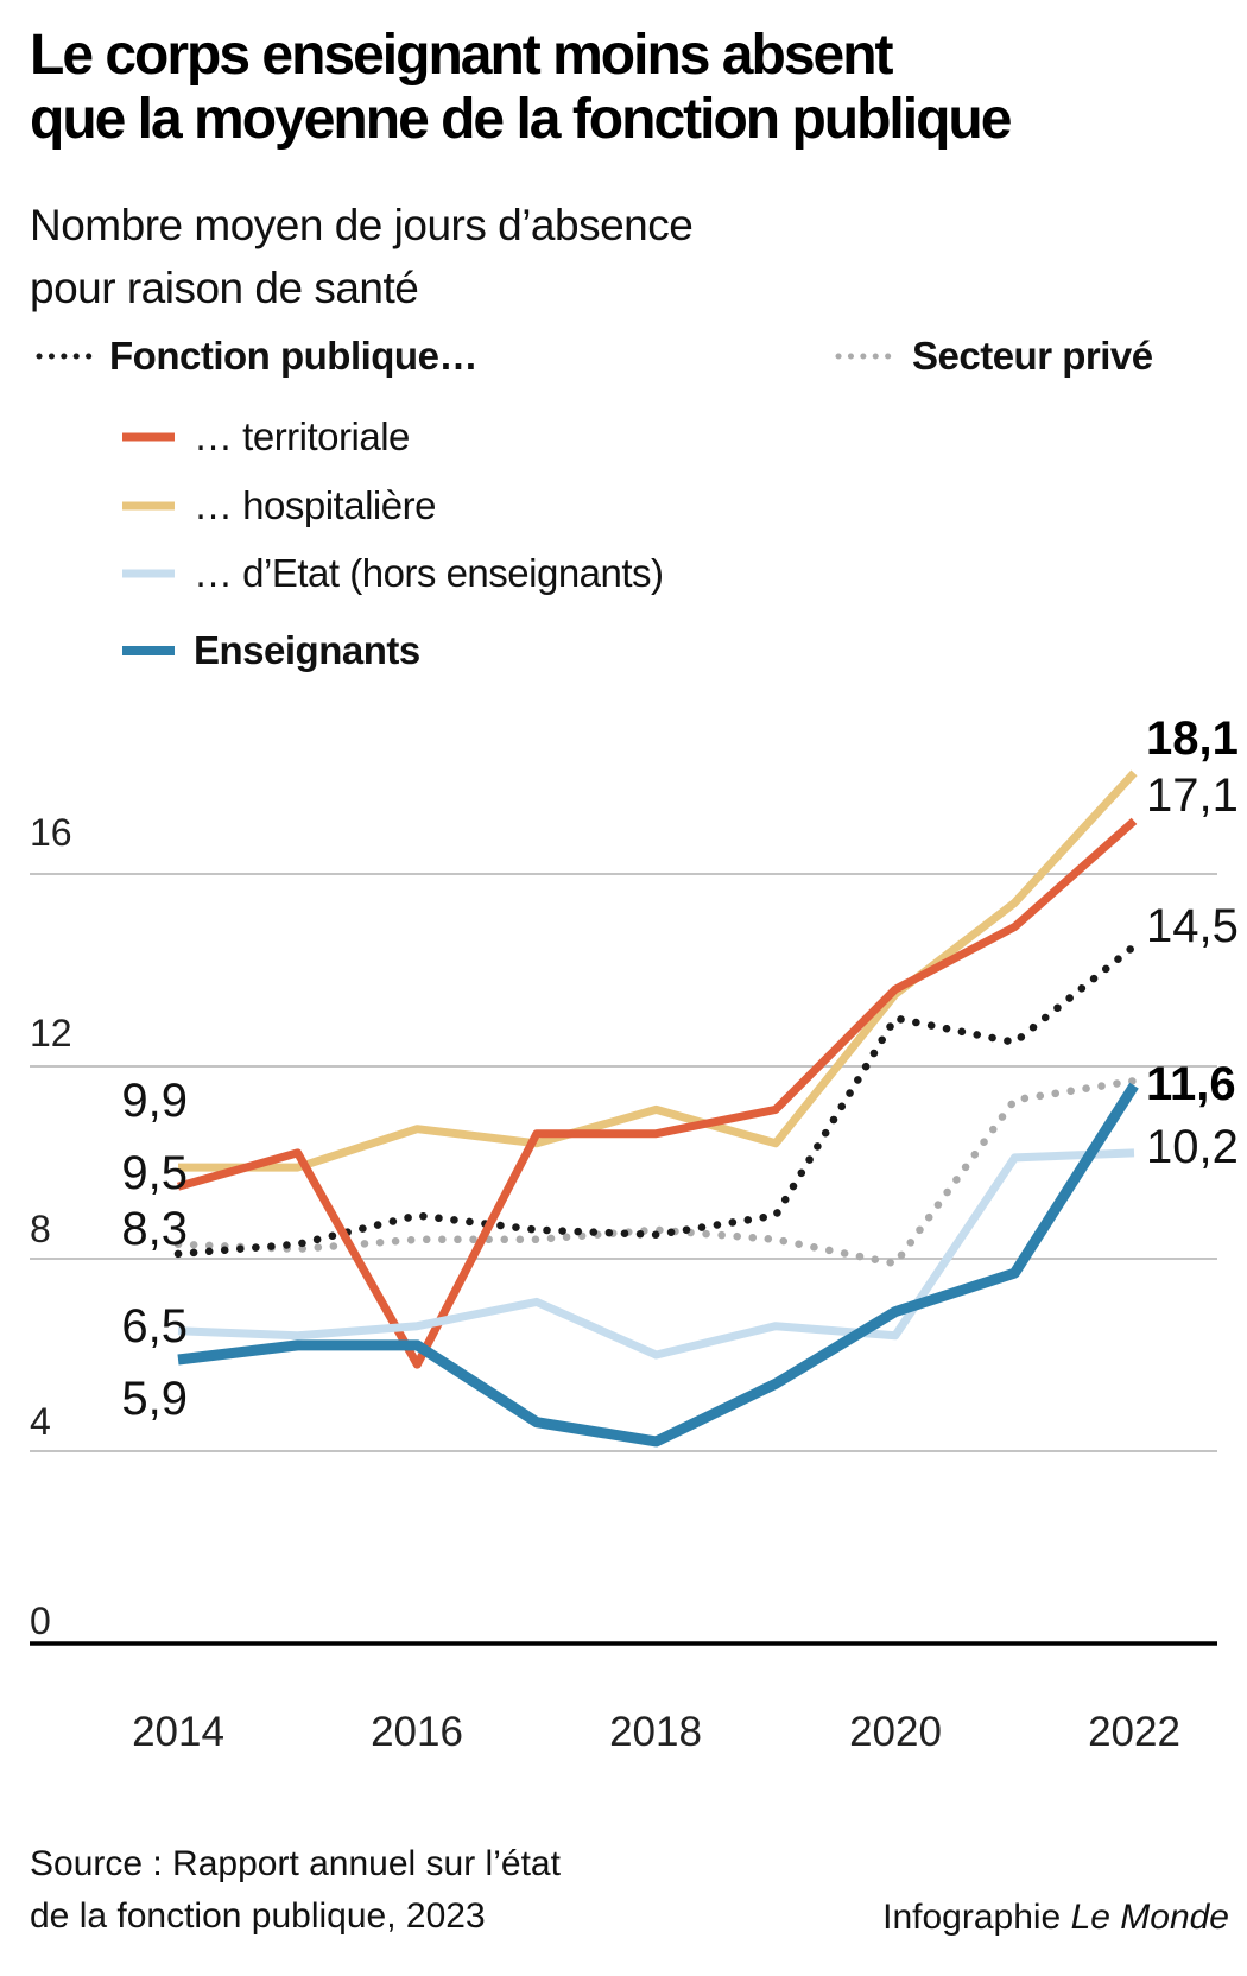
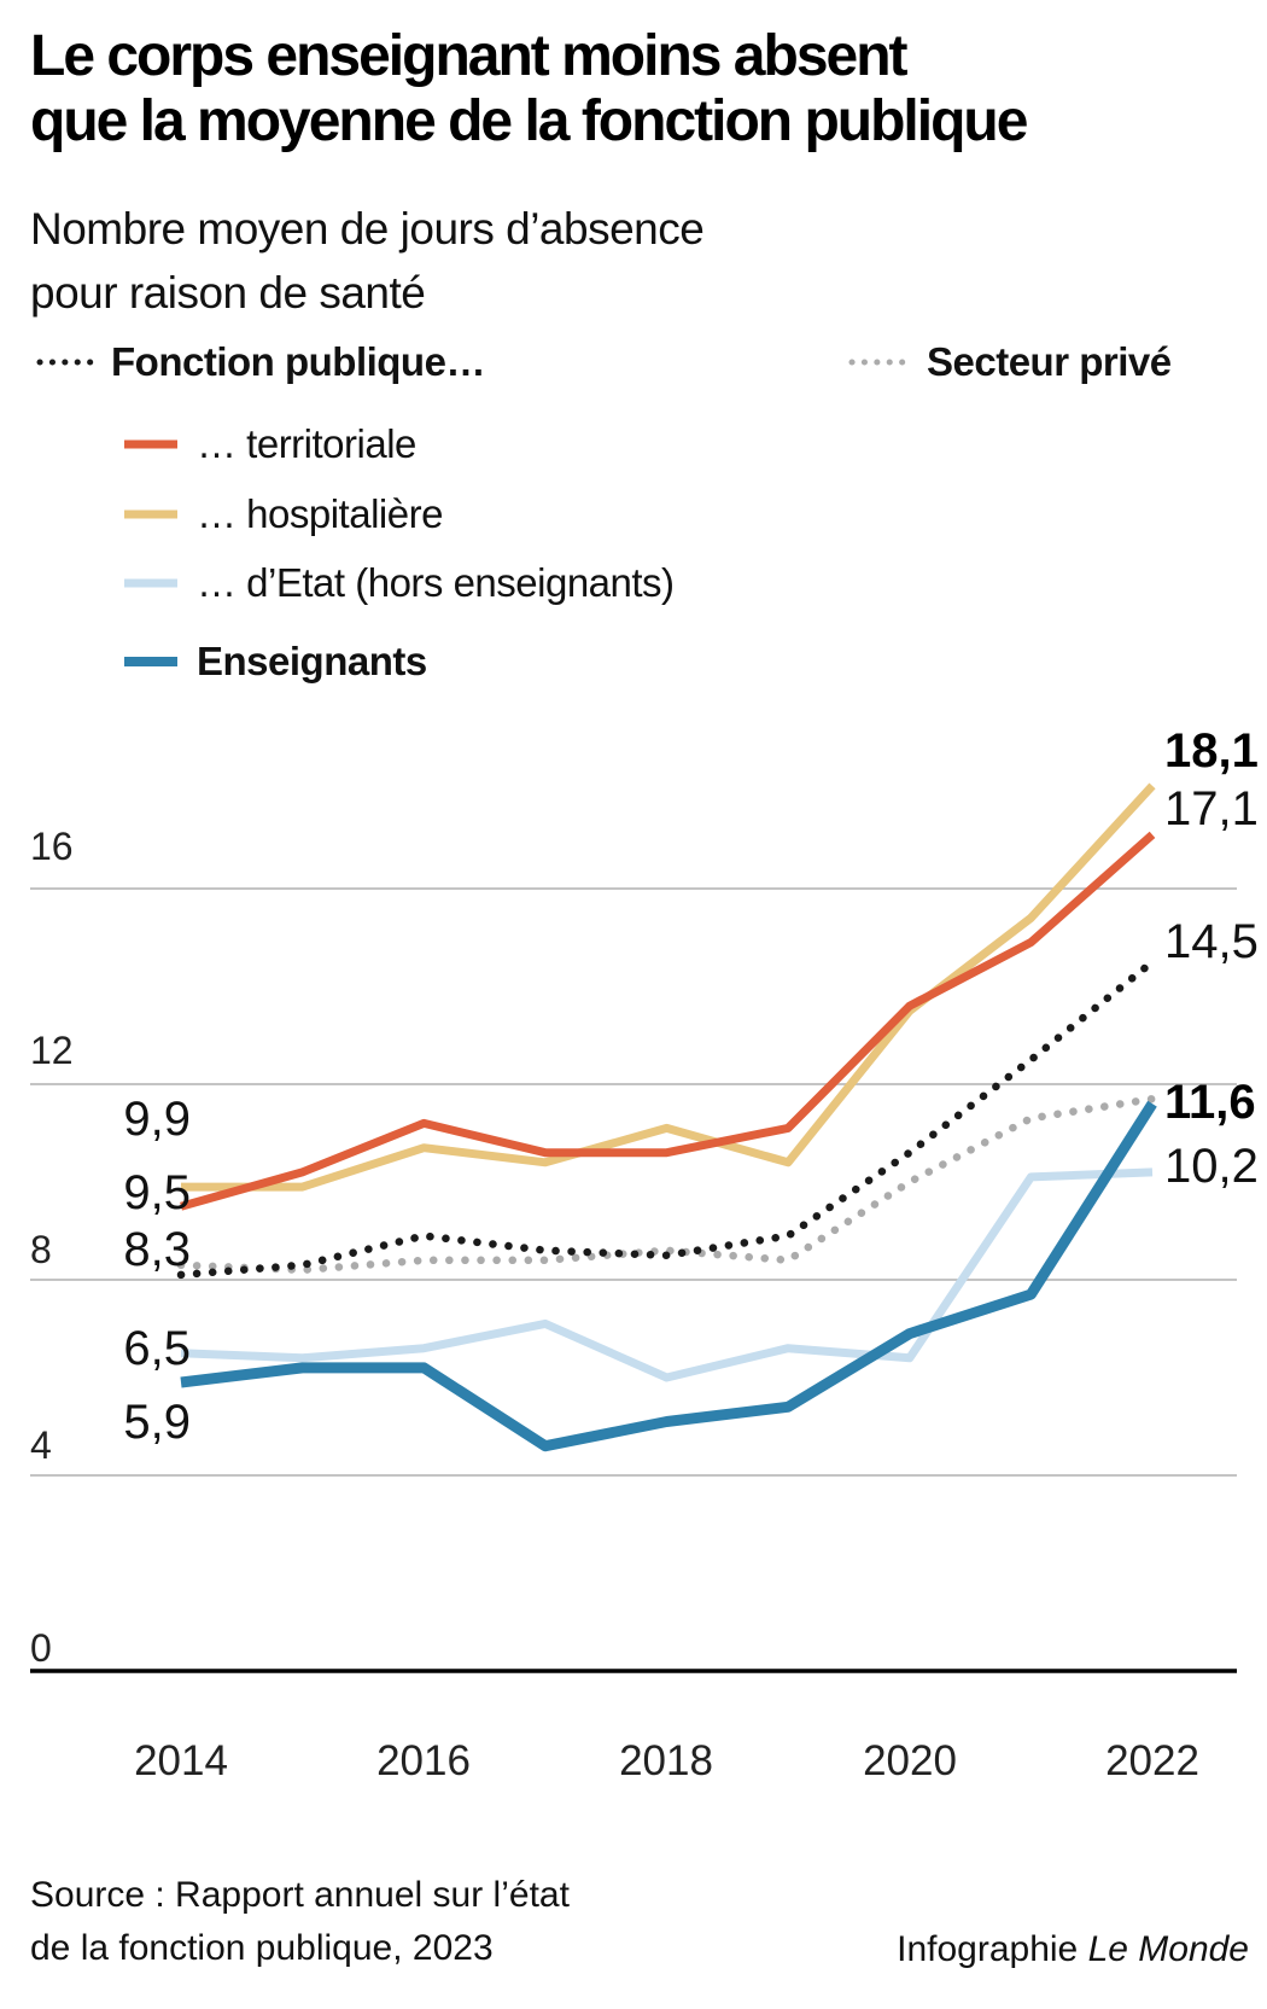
… territoriale/2016: 5.8 -> 11.2
Enseignants/2018: 4.2 -> 5.1
Secteur privé/2020: 7.9 -> 10.0
Fonction publique…/2020: 13.0 -> 10.6
